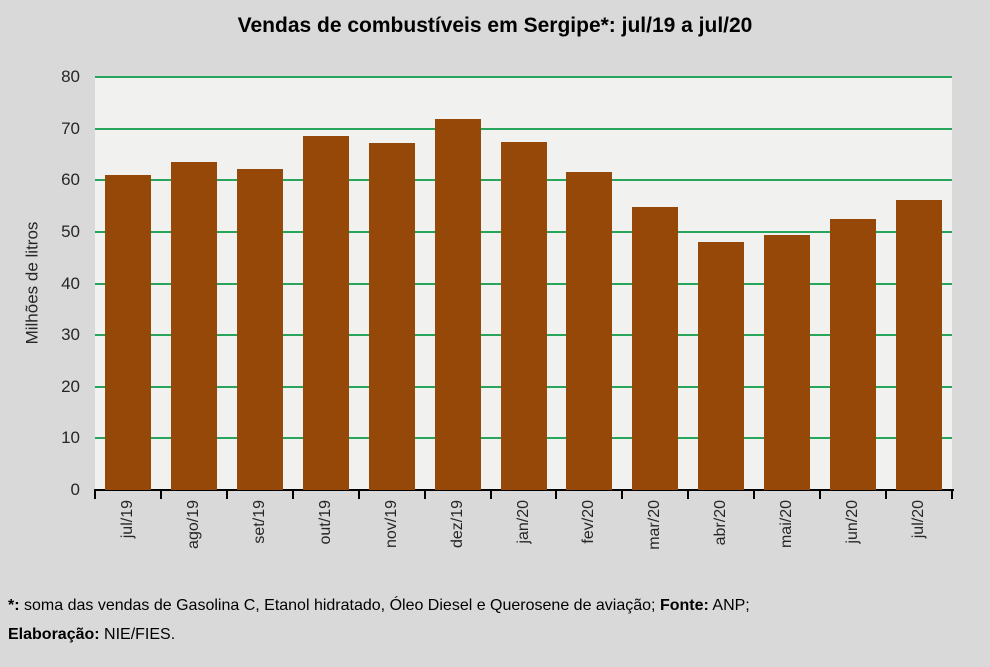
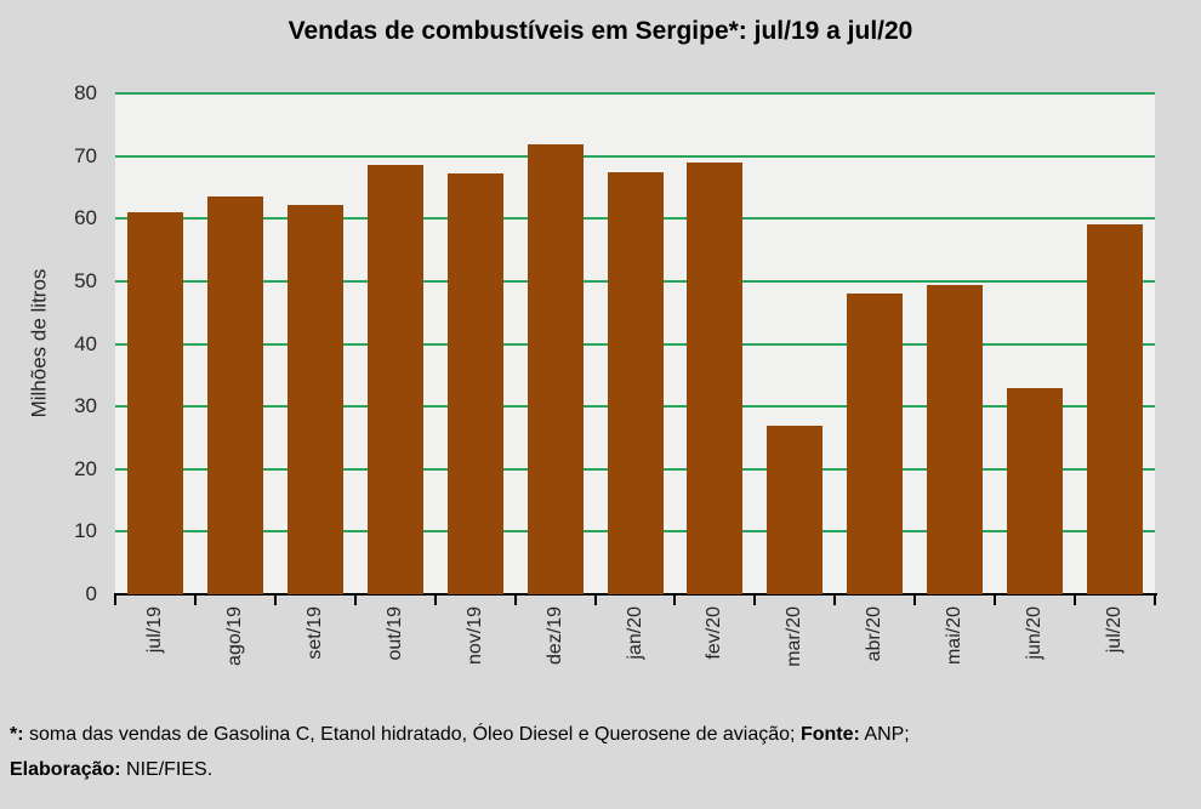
fev/20: 62 -> 69
mar/20: 55 -> 27
jun/20: 52 -> 33
jul/20: 56 -> 59
